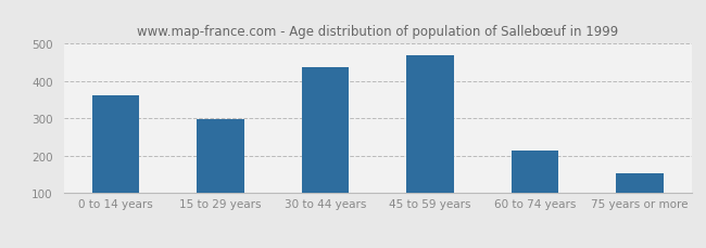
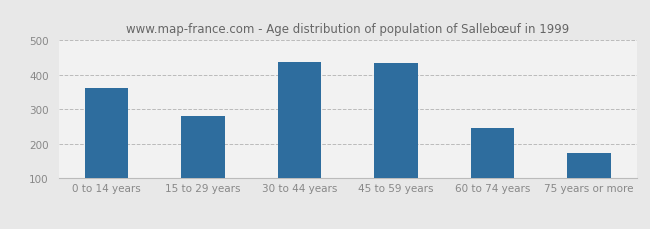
15 to 29 years: 298 -> 280
45 to 59 years: 468 -> 435
60 to 74 years: 215 -> 245
75 years or more: 152 -> 175
